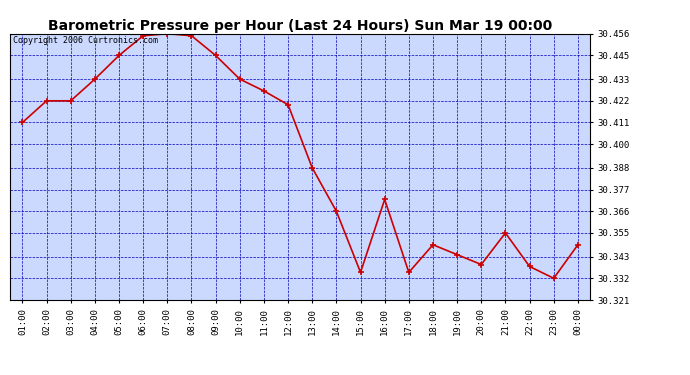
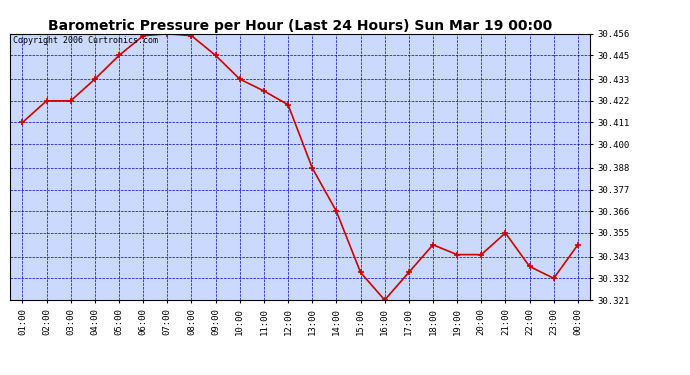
16:00: 30.372 -> 30.321
20:00: 30.339 -> 30.344
